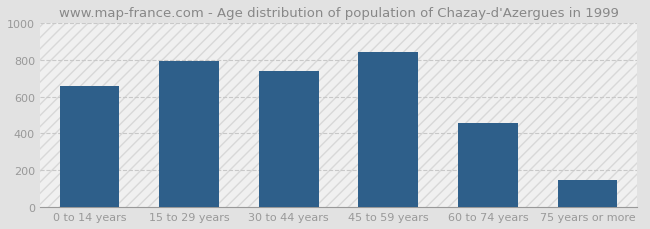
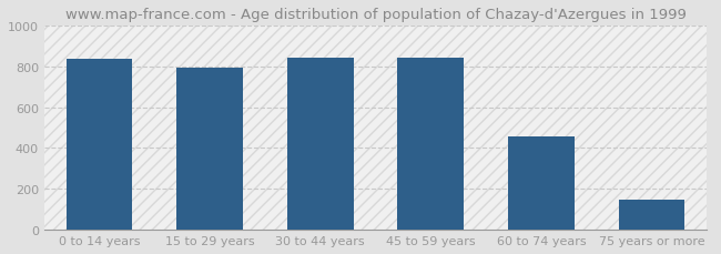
0 to 14 years: 660 -> 840
30 to 44 years: 740 -> 840
